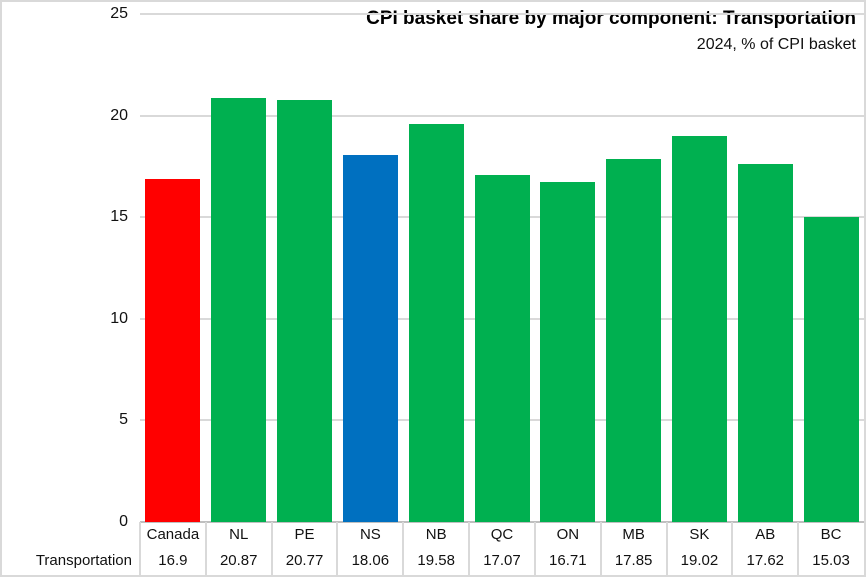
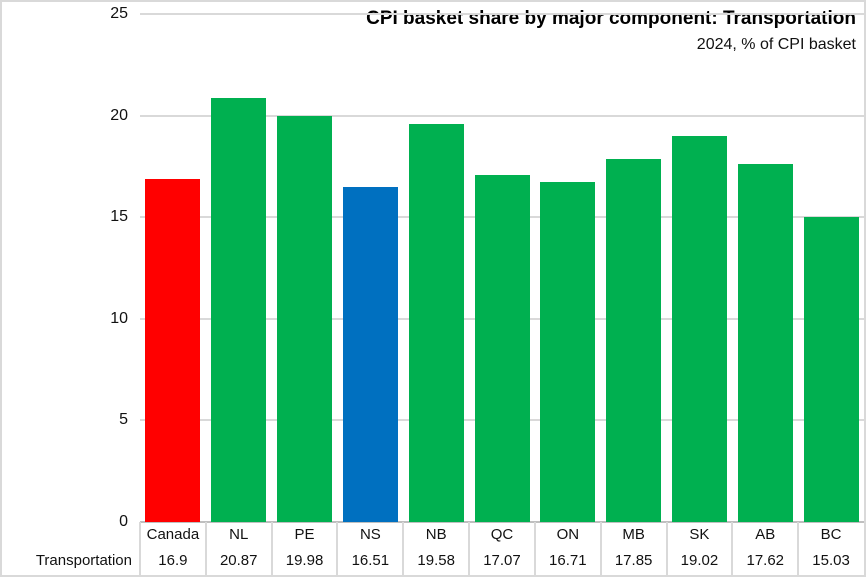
PE: 20.77 -> 19.98
NS: 18.06 -> 16.51
